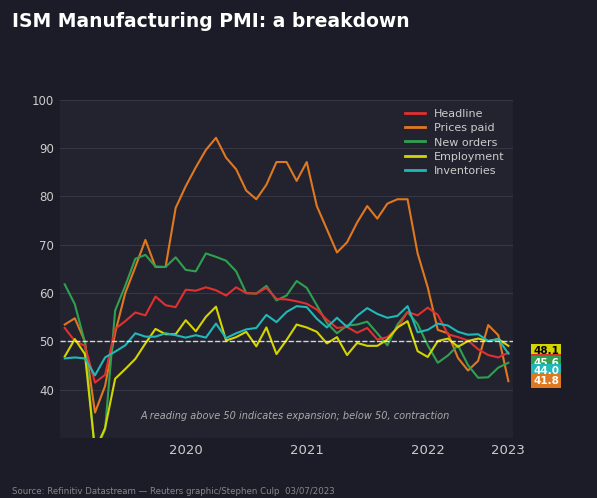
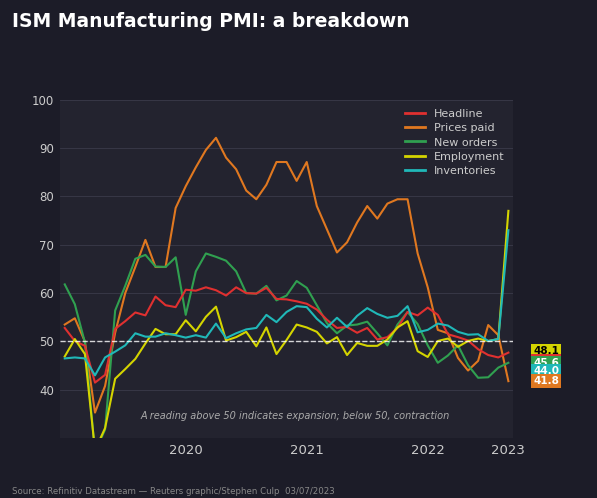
New orders/2020: 64.8 -> 55.5
Employment/2023: 49.1 -> 77.0
Inventories/2023: 47.5 -> 73.0
